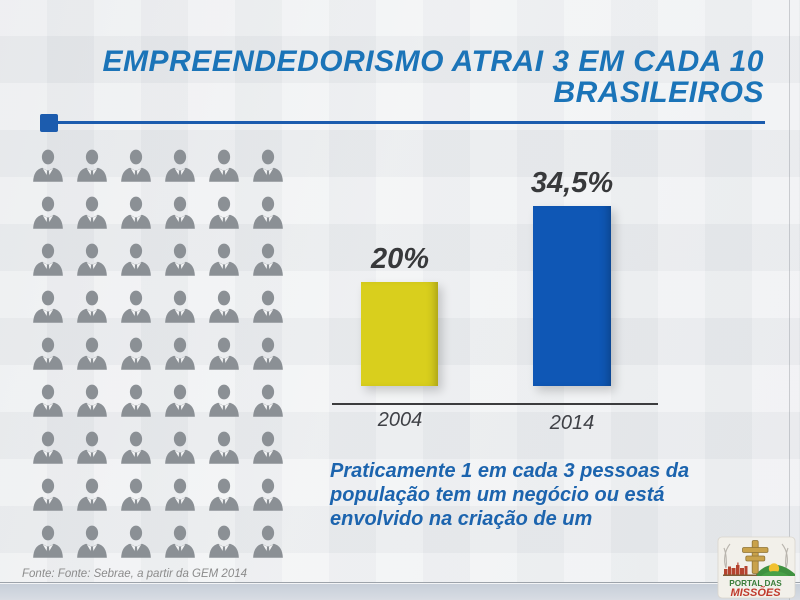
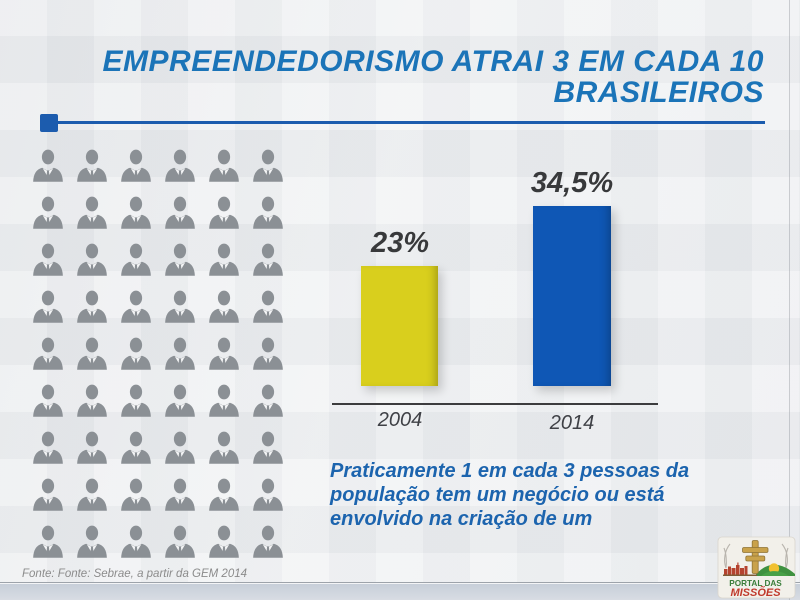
2004: 20% -> 23%
